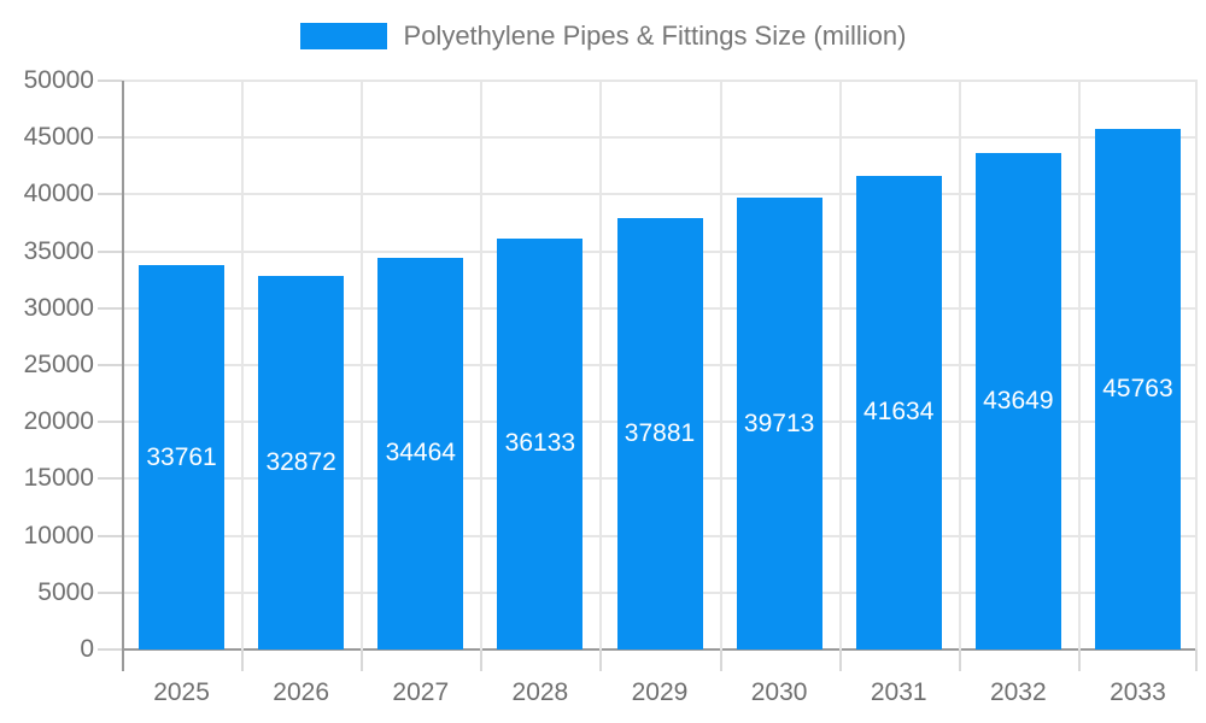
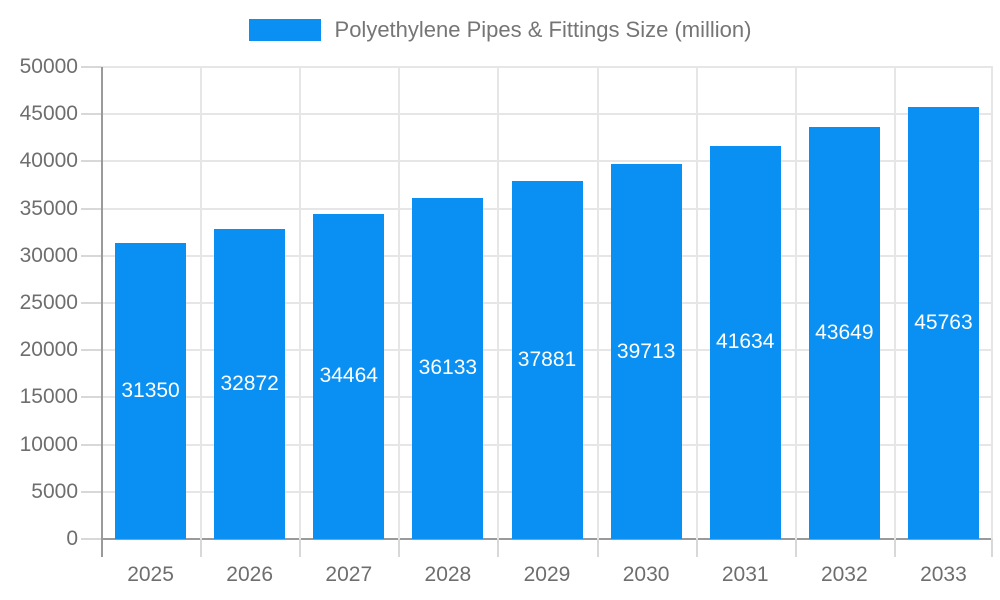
2025: 33761 -> 31350
